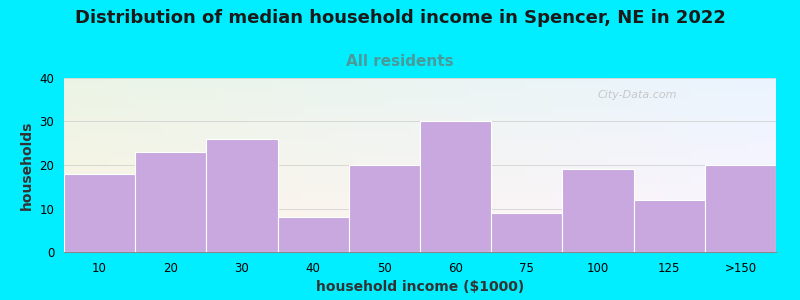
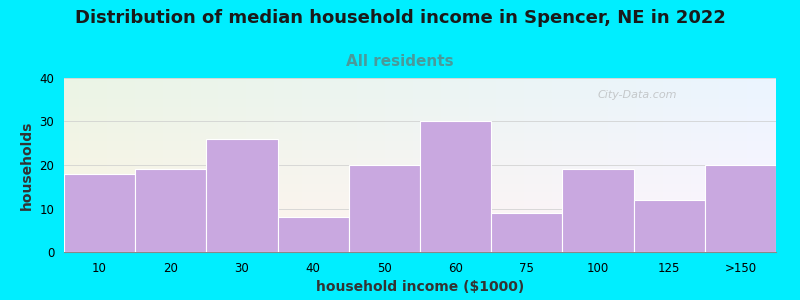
20: 23 -> 19
